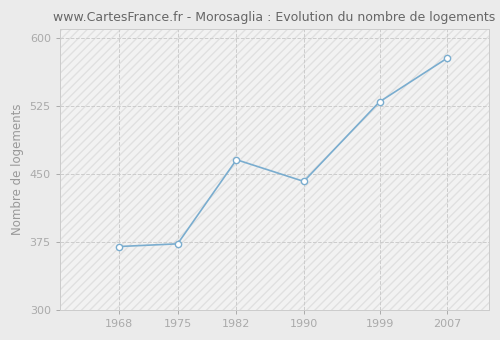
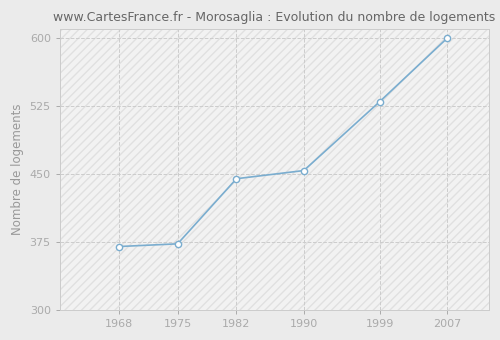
1982: 466 -> 445
1990: 442 -> 454
2007: 578 -> 600
